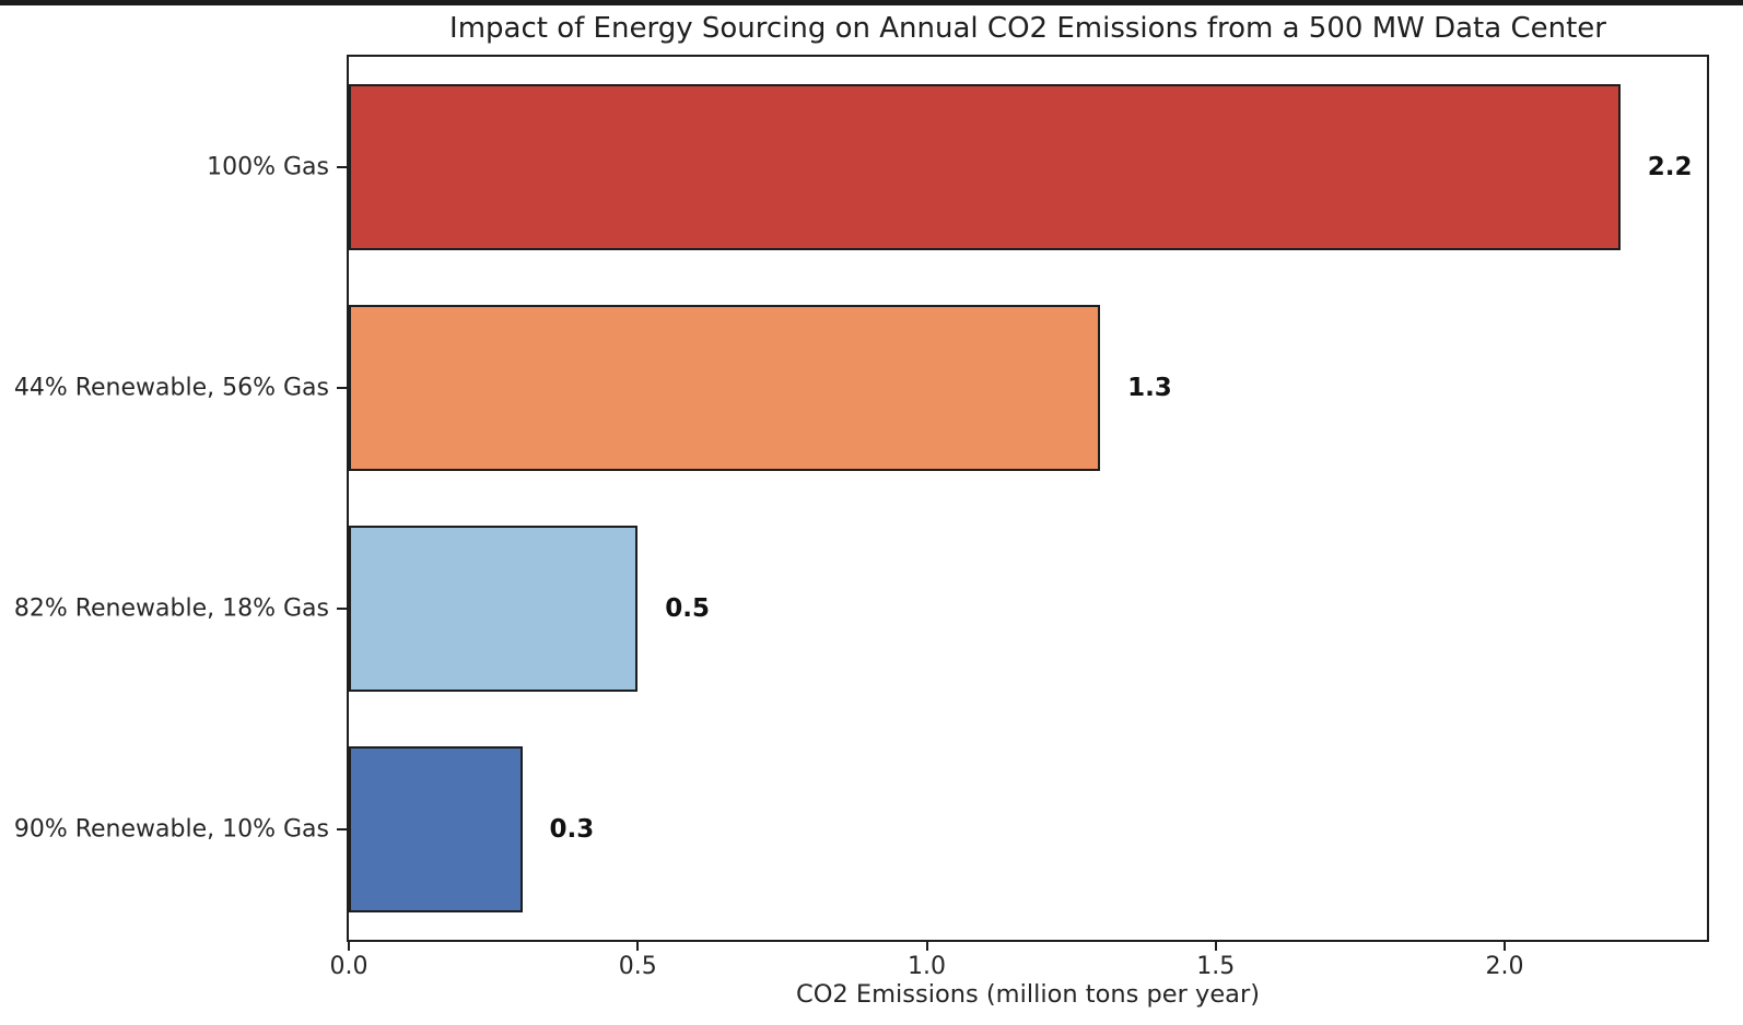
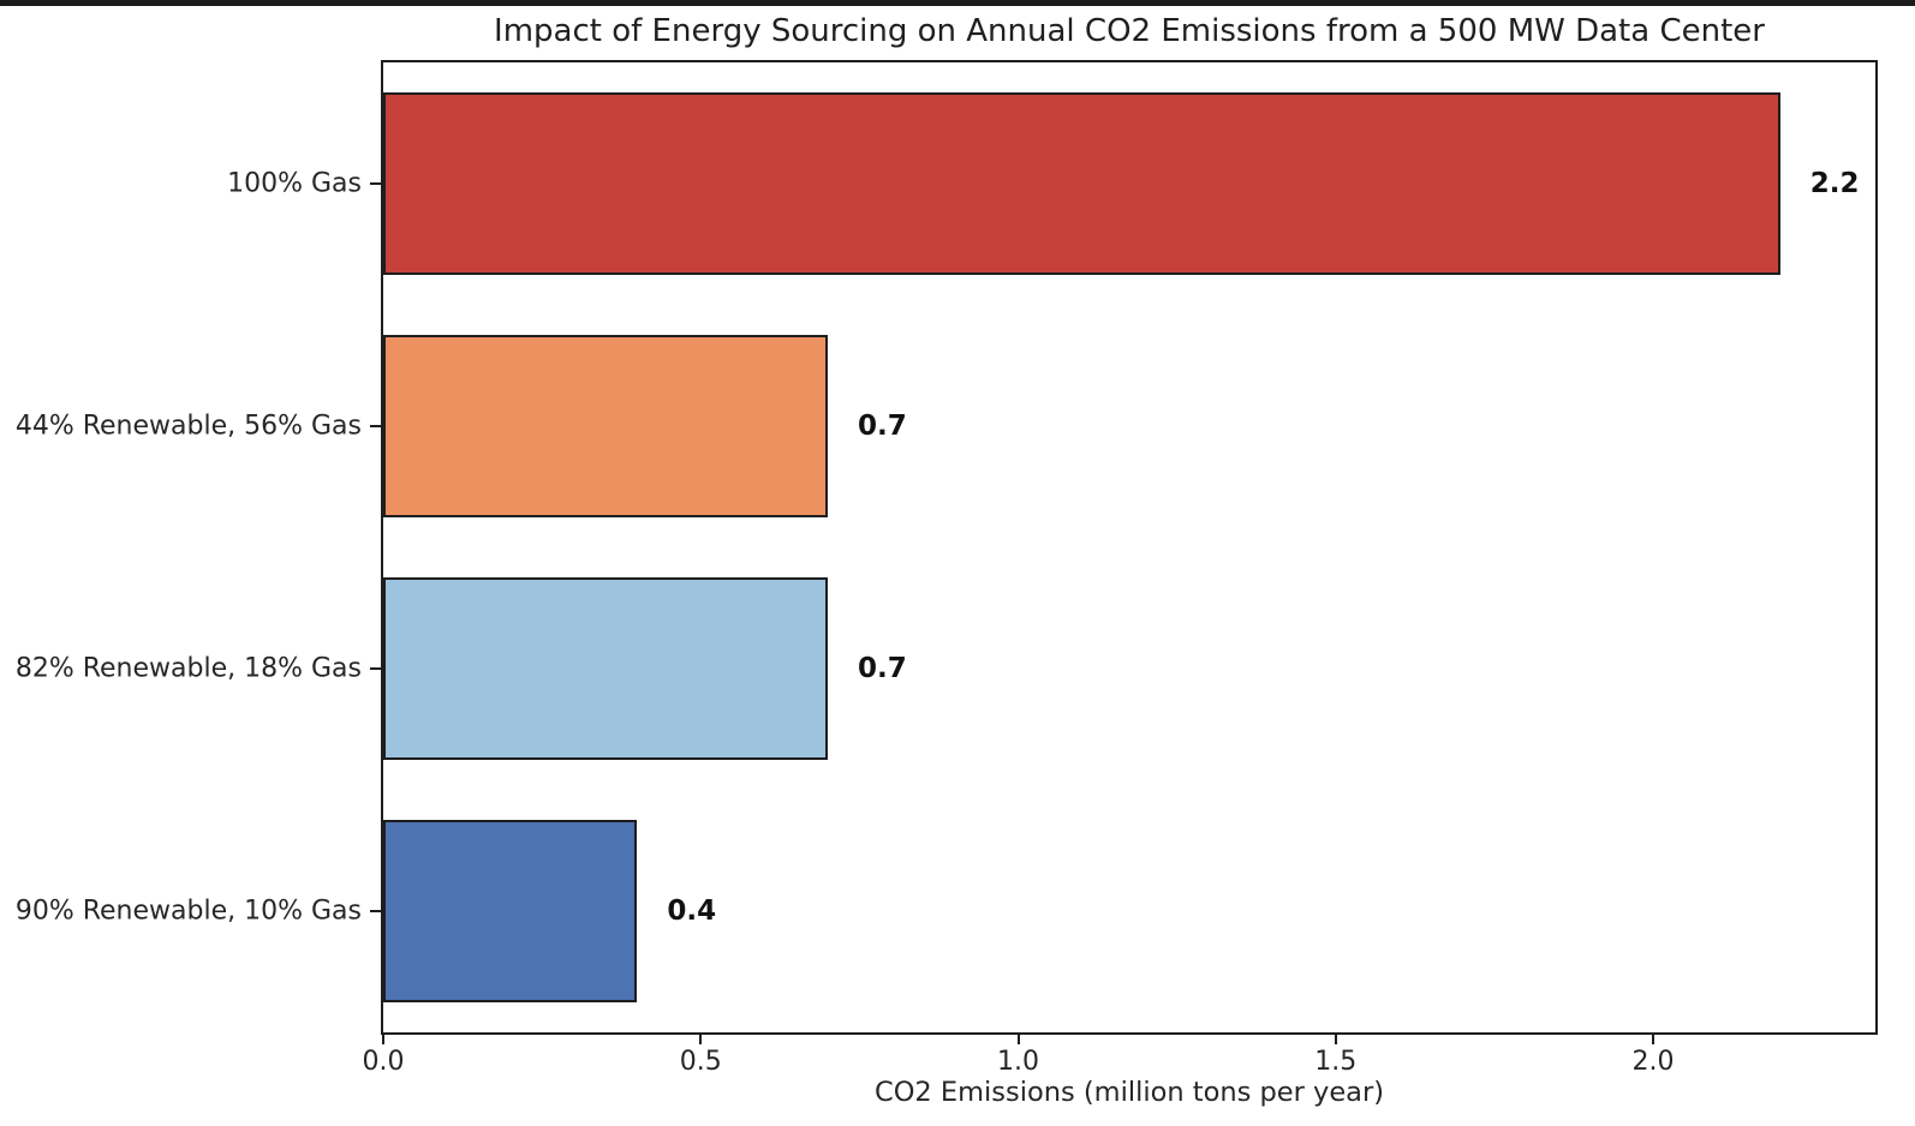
44% Renewable, 56% Gas: 1.3 -> 0.7
82% Renewable, 18% Gas: 0.5 -> 0.7
90% Renewable, 10% Gas: 0.3 -> 0.4
